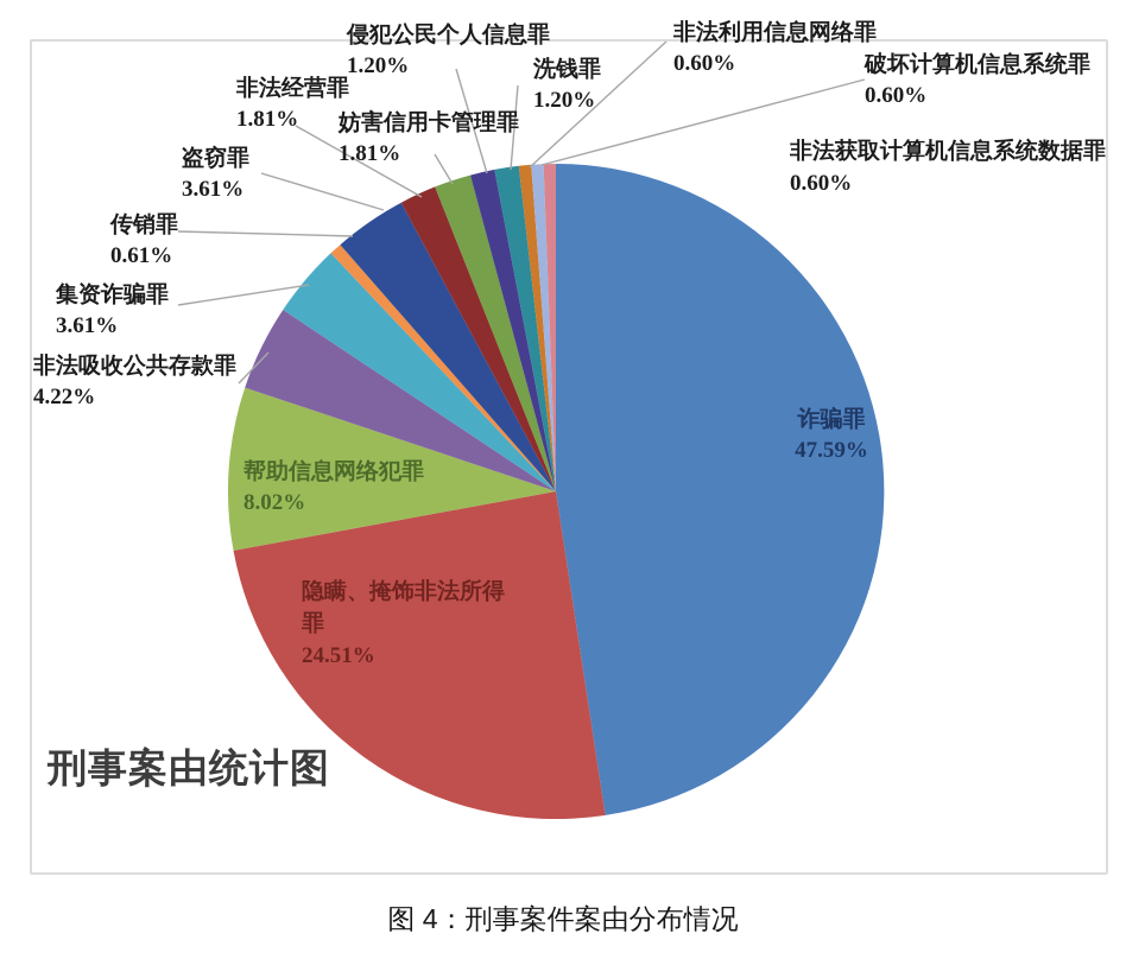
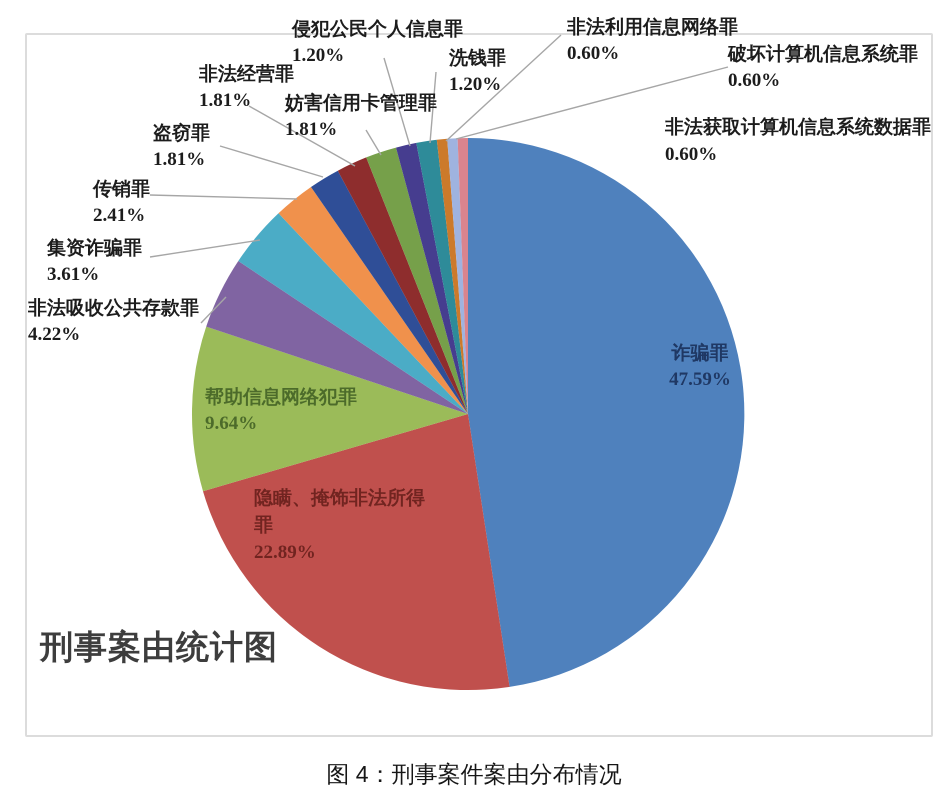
隐瞒、掩饰非法所得罪: 24.51% -> 22.89%
帮助信息网络犯罪: 8.02% -> 9.64%
传销罪: 0.61% -> 2.41%
盗窃罪: 3.61% -> 1.81%
